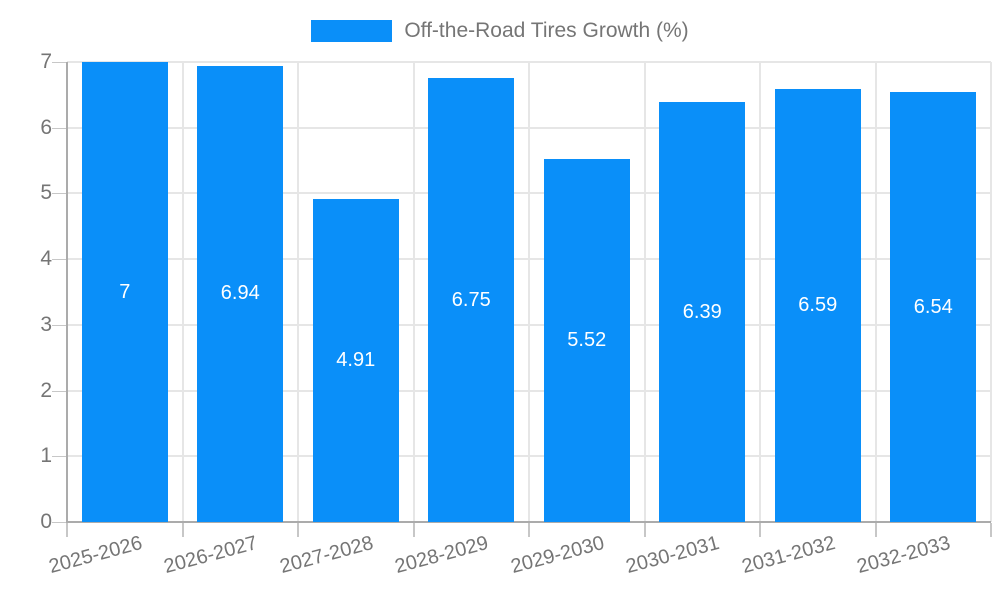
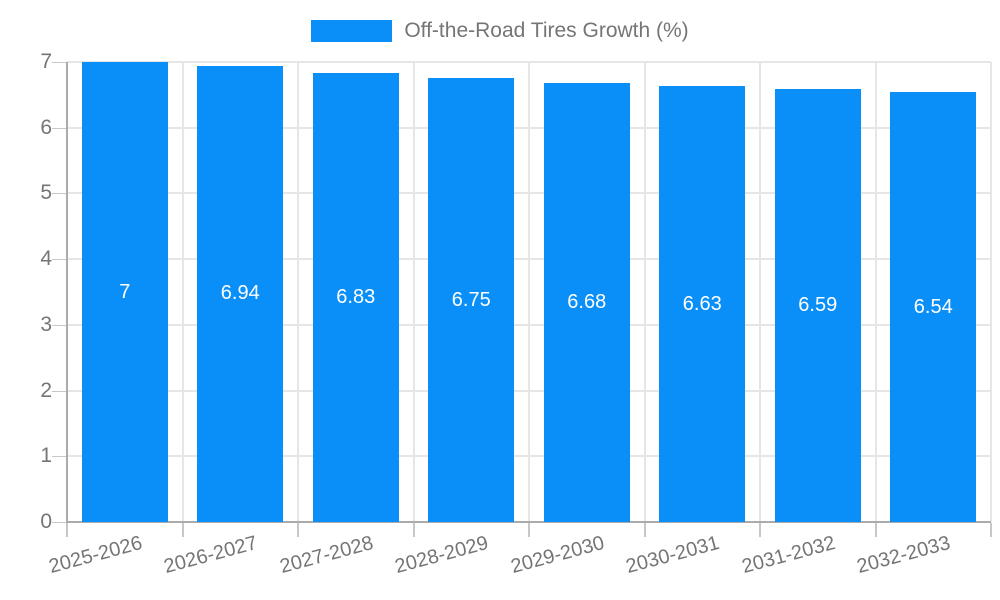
2027-2028: 4.91 -> 6.83
2029-2030: 5.52 -> 6.68
2030-2031: 6.39 -> 6.63
